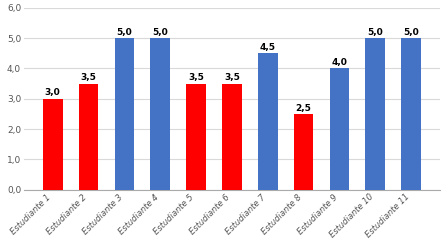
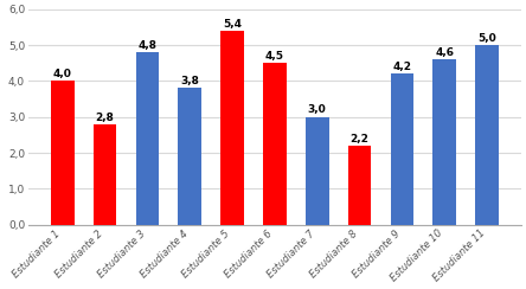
Estudiante 1: 3,0 -> 4,0
Estudiante 2: 3,5 -> 2,8
Estudiante 3: 5,0 -> 4,8
Estudiante 4: 5,0 -> 3,8
Estudiante 5: 3,5 -> 5,4
Estudiante 6: 3,5 -> 4,5
Estudiante 7: 4,5 -> 3,0
Estudiante 8: 2,5 -> 2,2
Estudiante 9: 4,0 -> 4,2
Estudiante 10: 5,0 -> 4,6
